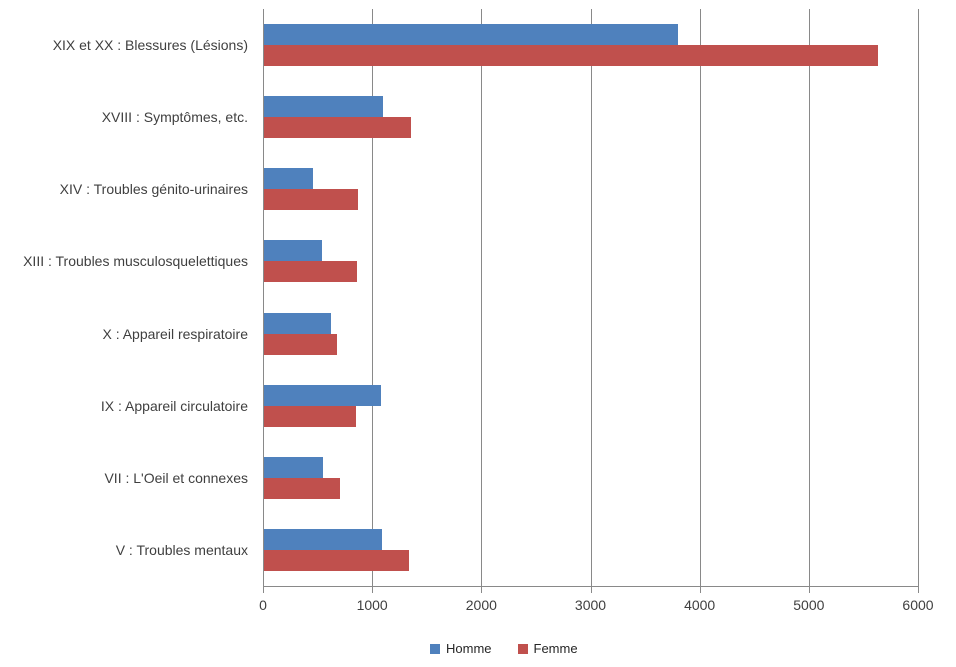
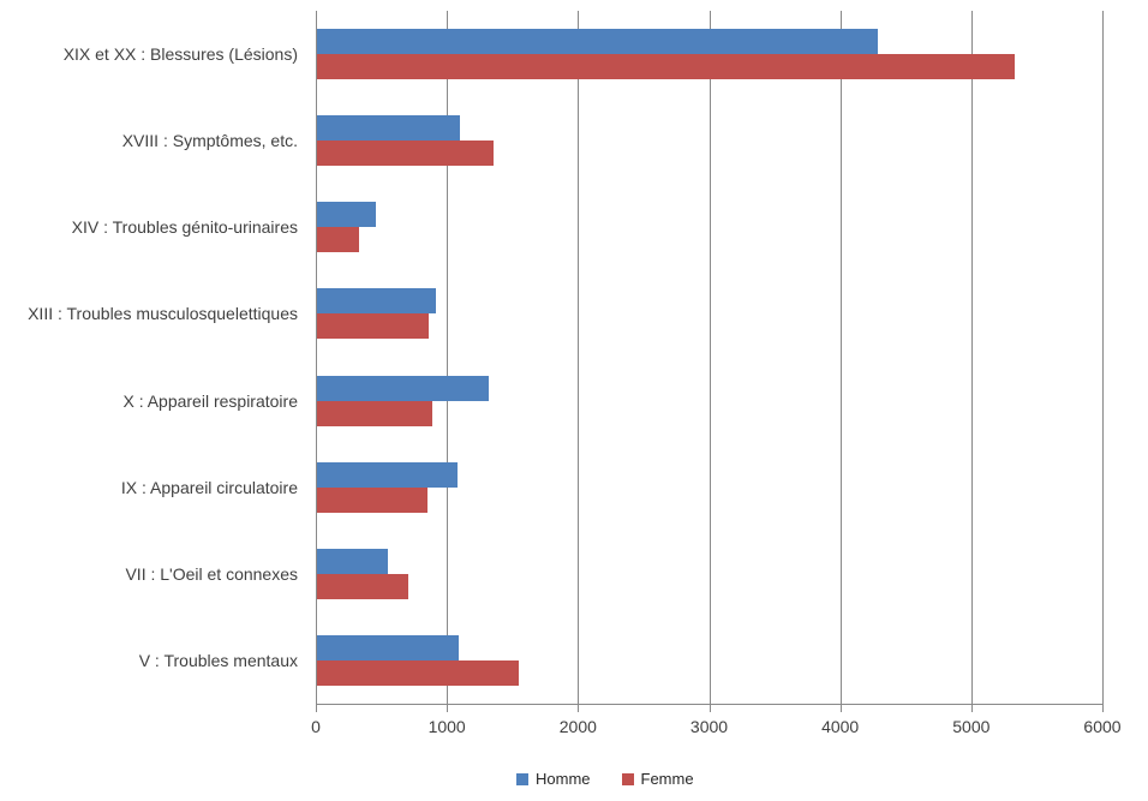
Homme/XIX et XX : Blessures (Lésions): 3790 -> 4280
Femme/XIX et XX : Blessures (Lésions): 5620 -> 5320
Femme/XIV : Troubles génito-urinaires: 860 -> 320
Homme/XIII : Troubles musculosquelettiques: 530 -> 910
Homme/X : Appareil respiratoire: 610 -> 1310
Femme/X : Appareil respiratoire: 670 -> 880
Femme/V : Troubles mentaux: 1320 -> 1540
